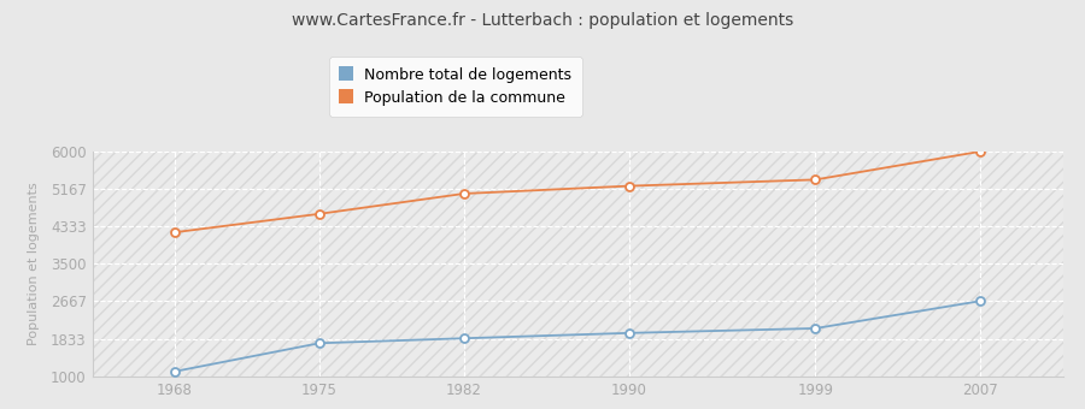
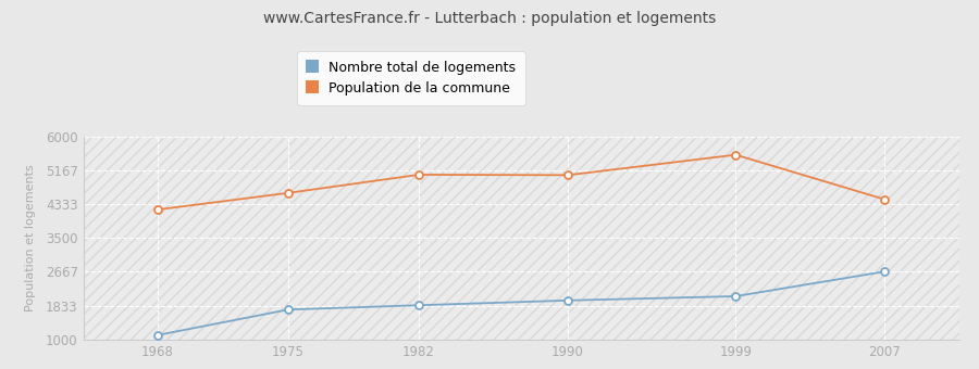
Population de la commune/1990: 5230 -> 5050
Population de la commune/1999: 5370 -> 5550
Population de la commune/2007: 6000 -> 4450
